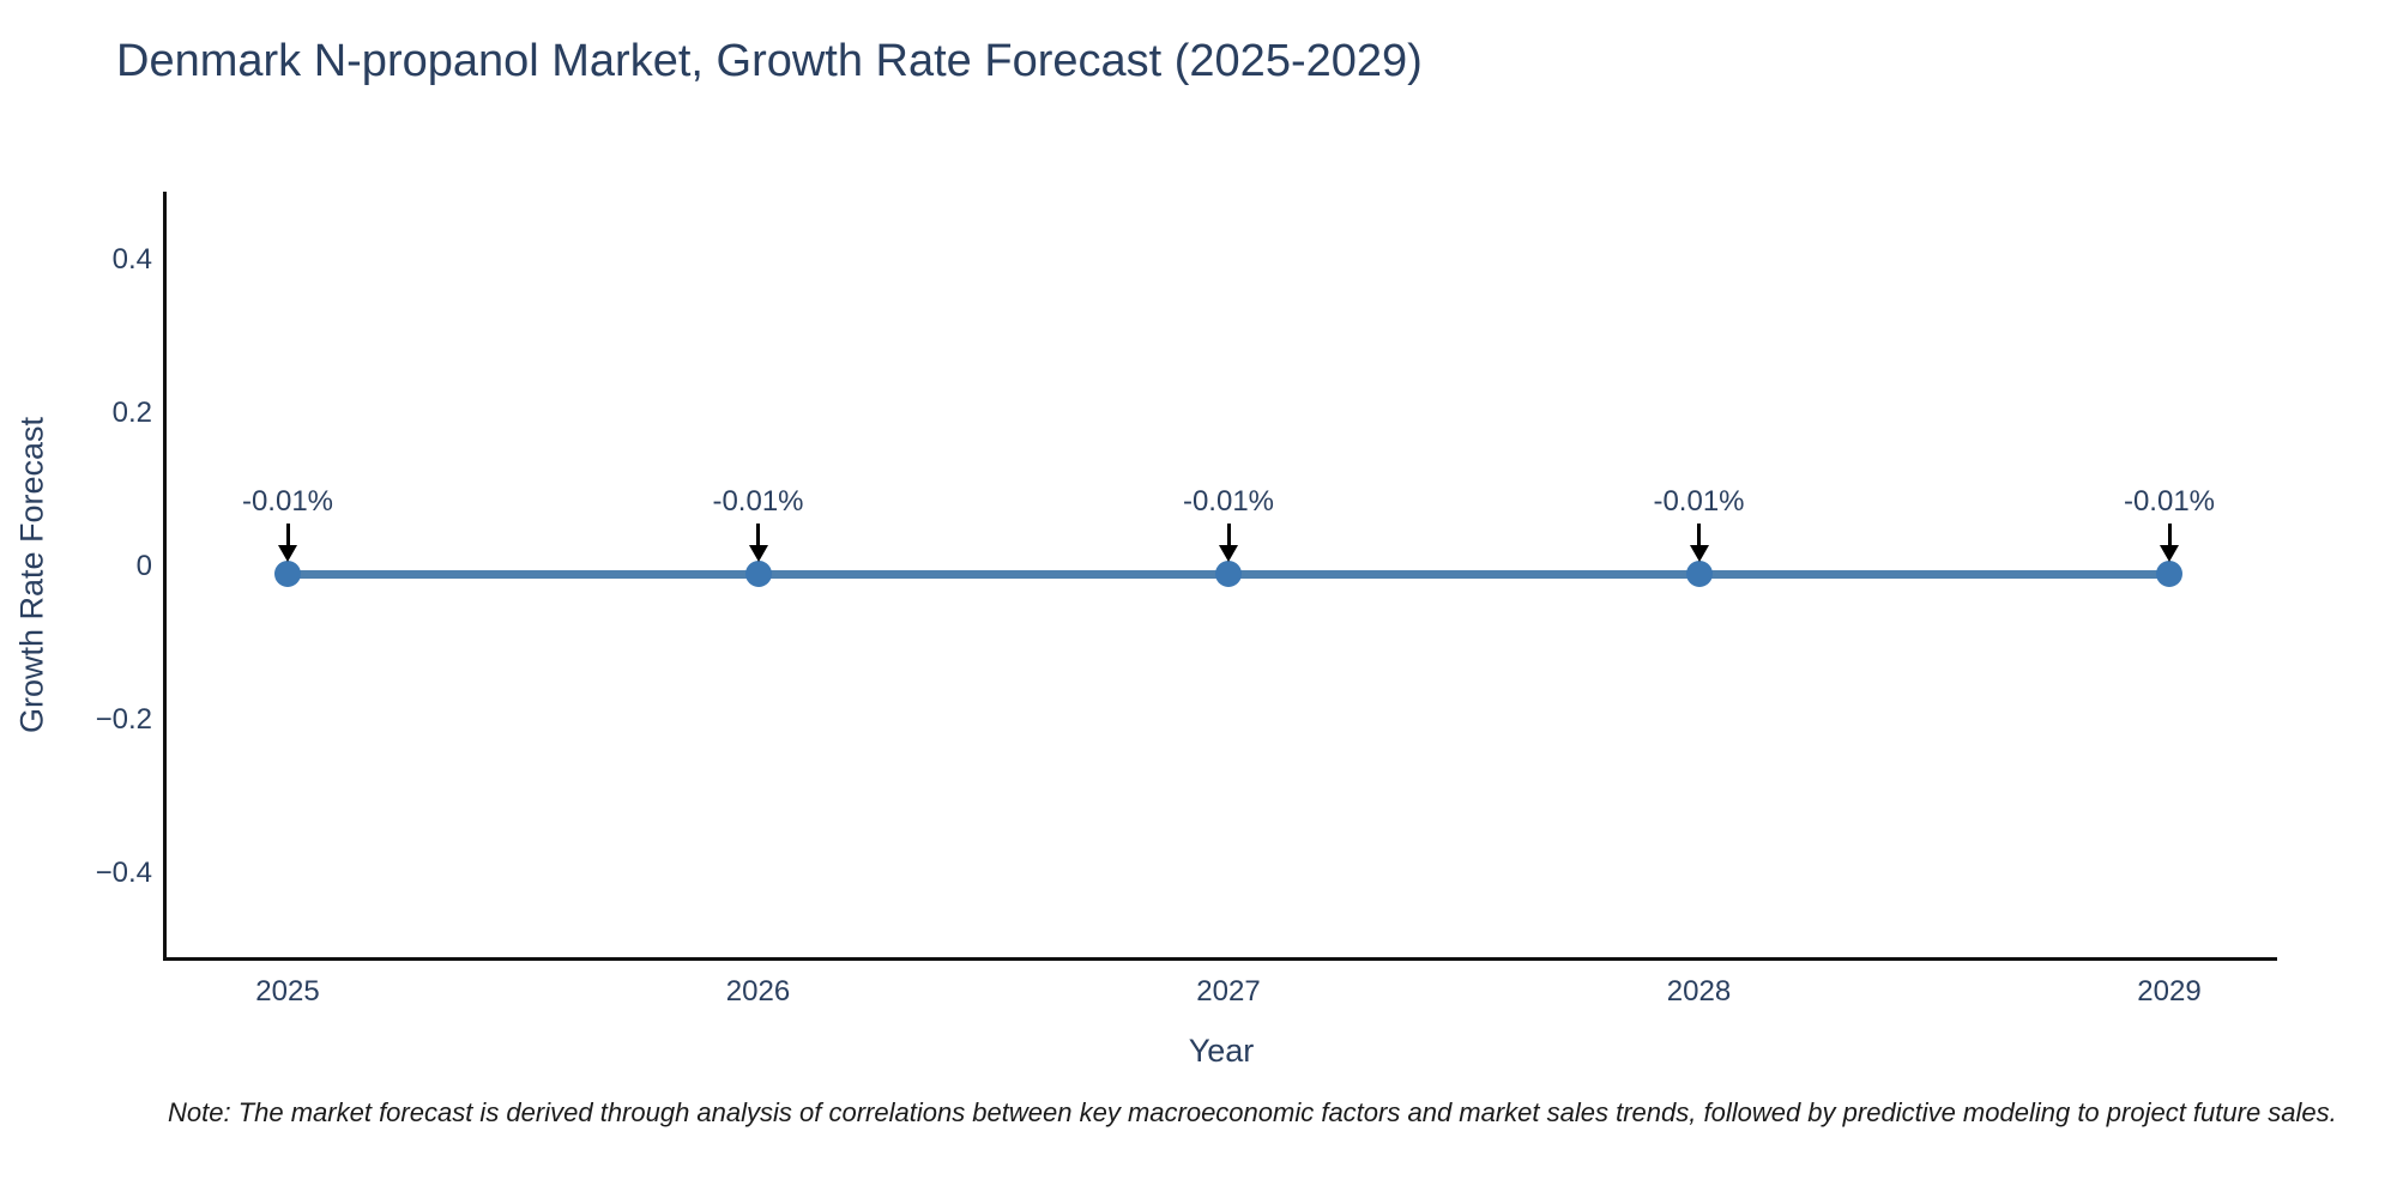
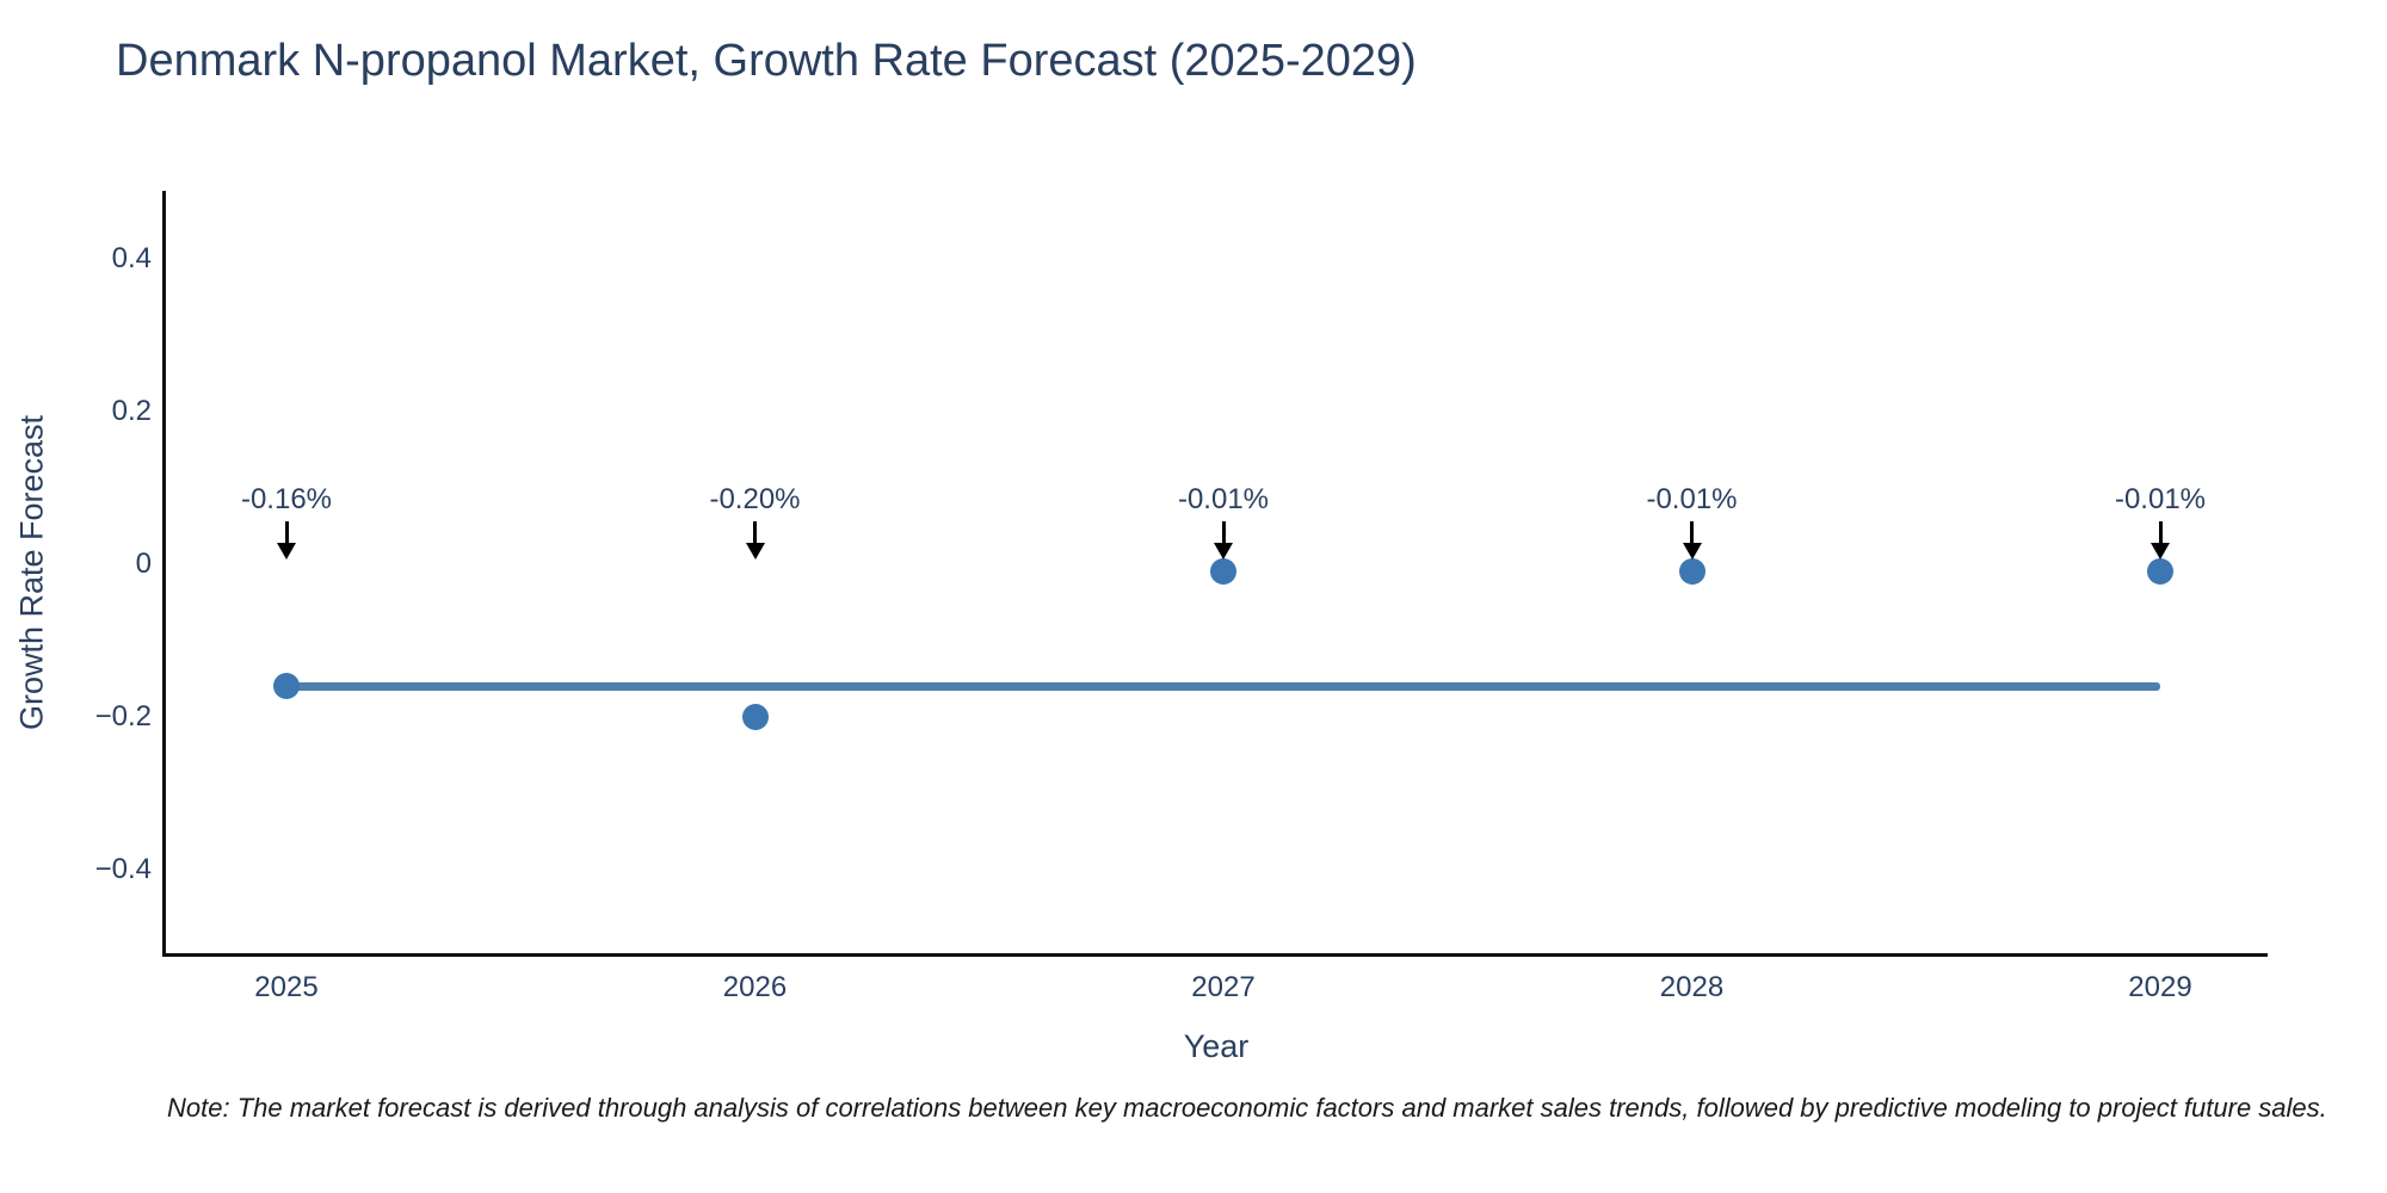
2025: -0.01% -> -0.16%
2026: -0.01% -> -0.20%
